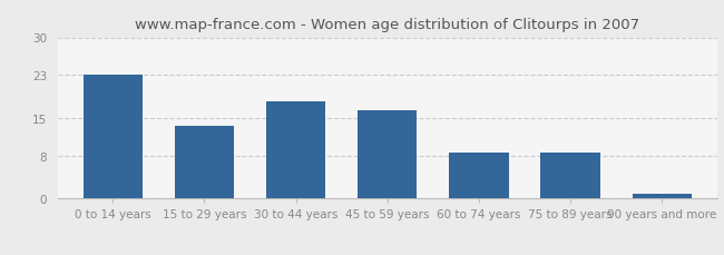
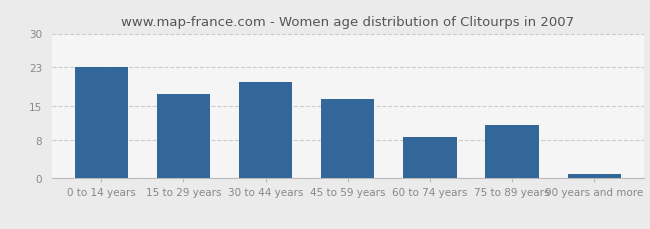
15 to 29 years: 13.5 -> 17.5
30 to 44 years: 18.0 -> 20.0
75 to 89 years: 8.5 -> 11.0
